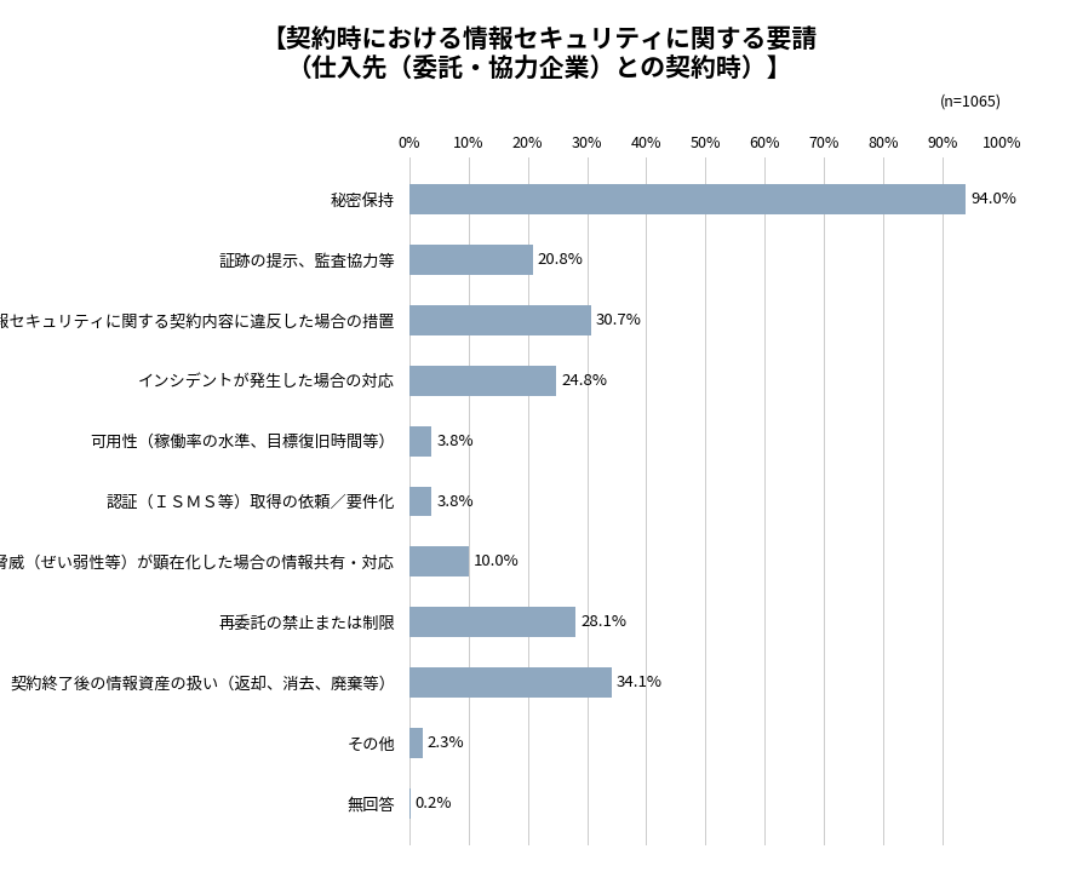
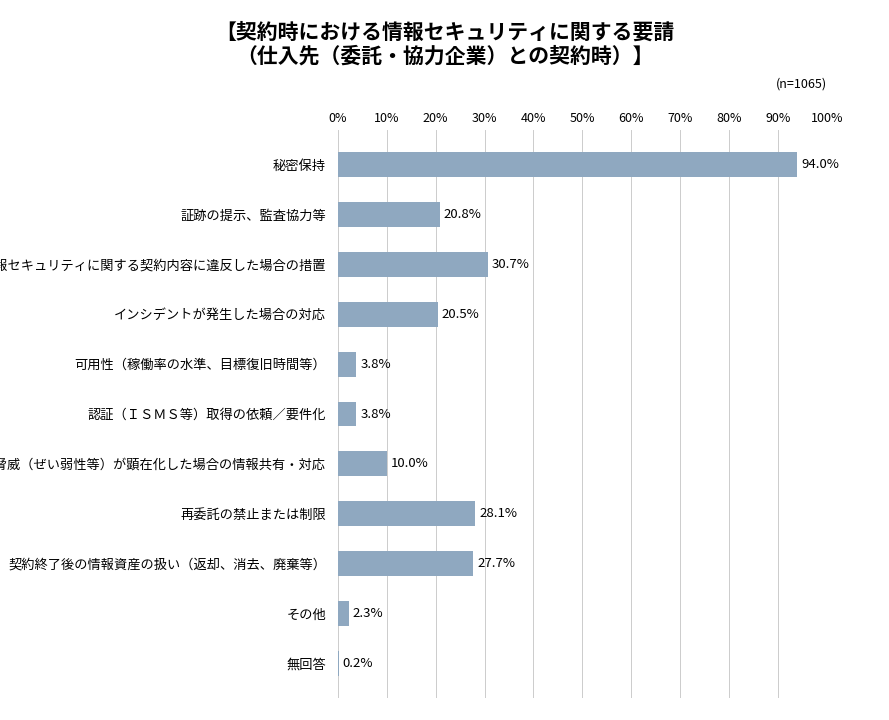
インシデントが発生した場合の対応: 24.8% -> 20.5%
契約終了後の情報資産の扱い（返却、消去、廃棄等）: 34.1% -> 27.7%
